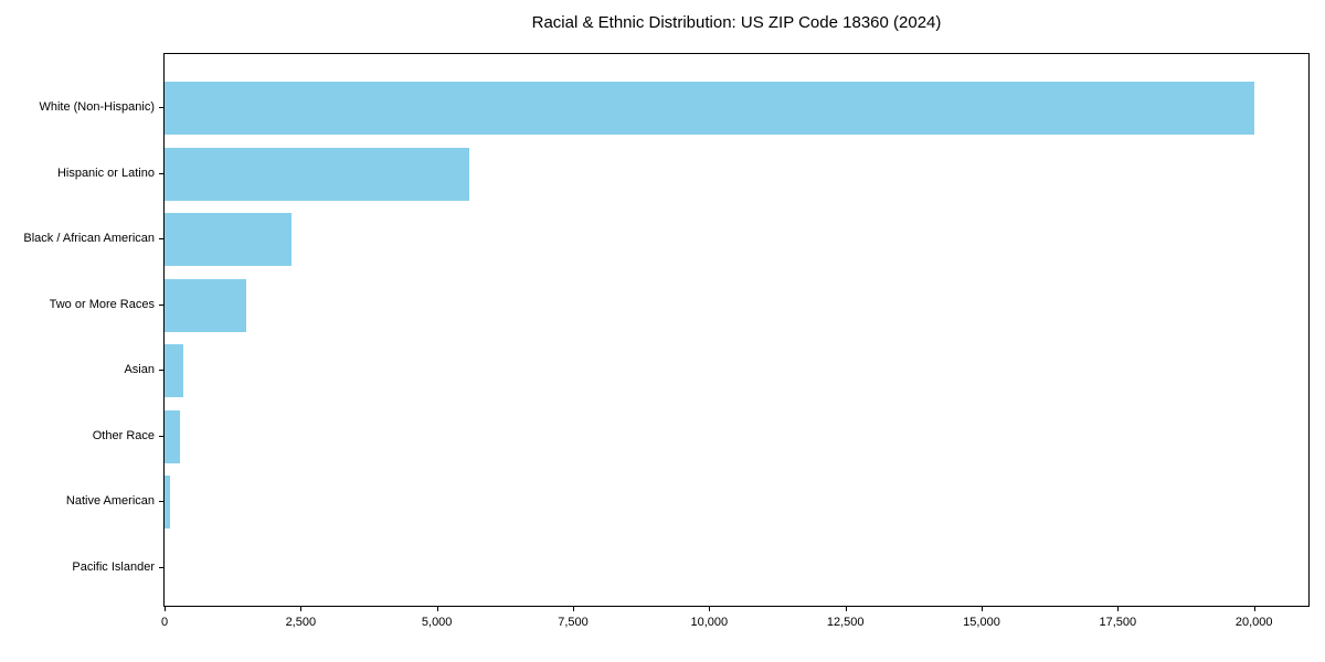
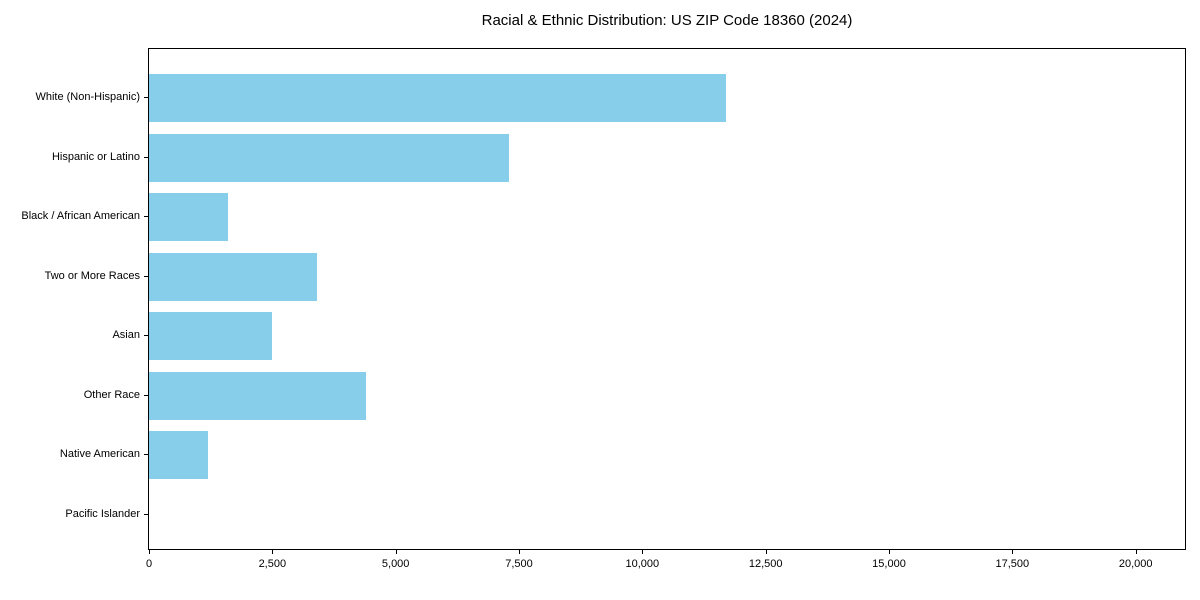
White (Non-Hispanic): 20000 -> 11700
Hispanic or Latino: 5600 -> 7300
Black / African American: 2300 -> 1600
Two or More Races: 1500 -> 3400
Asian: 300 -> 2500
Other Race: 300 -> 4400
Native American: 100 -> 1200
